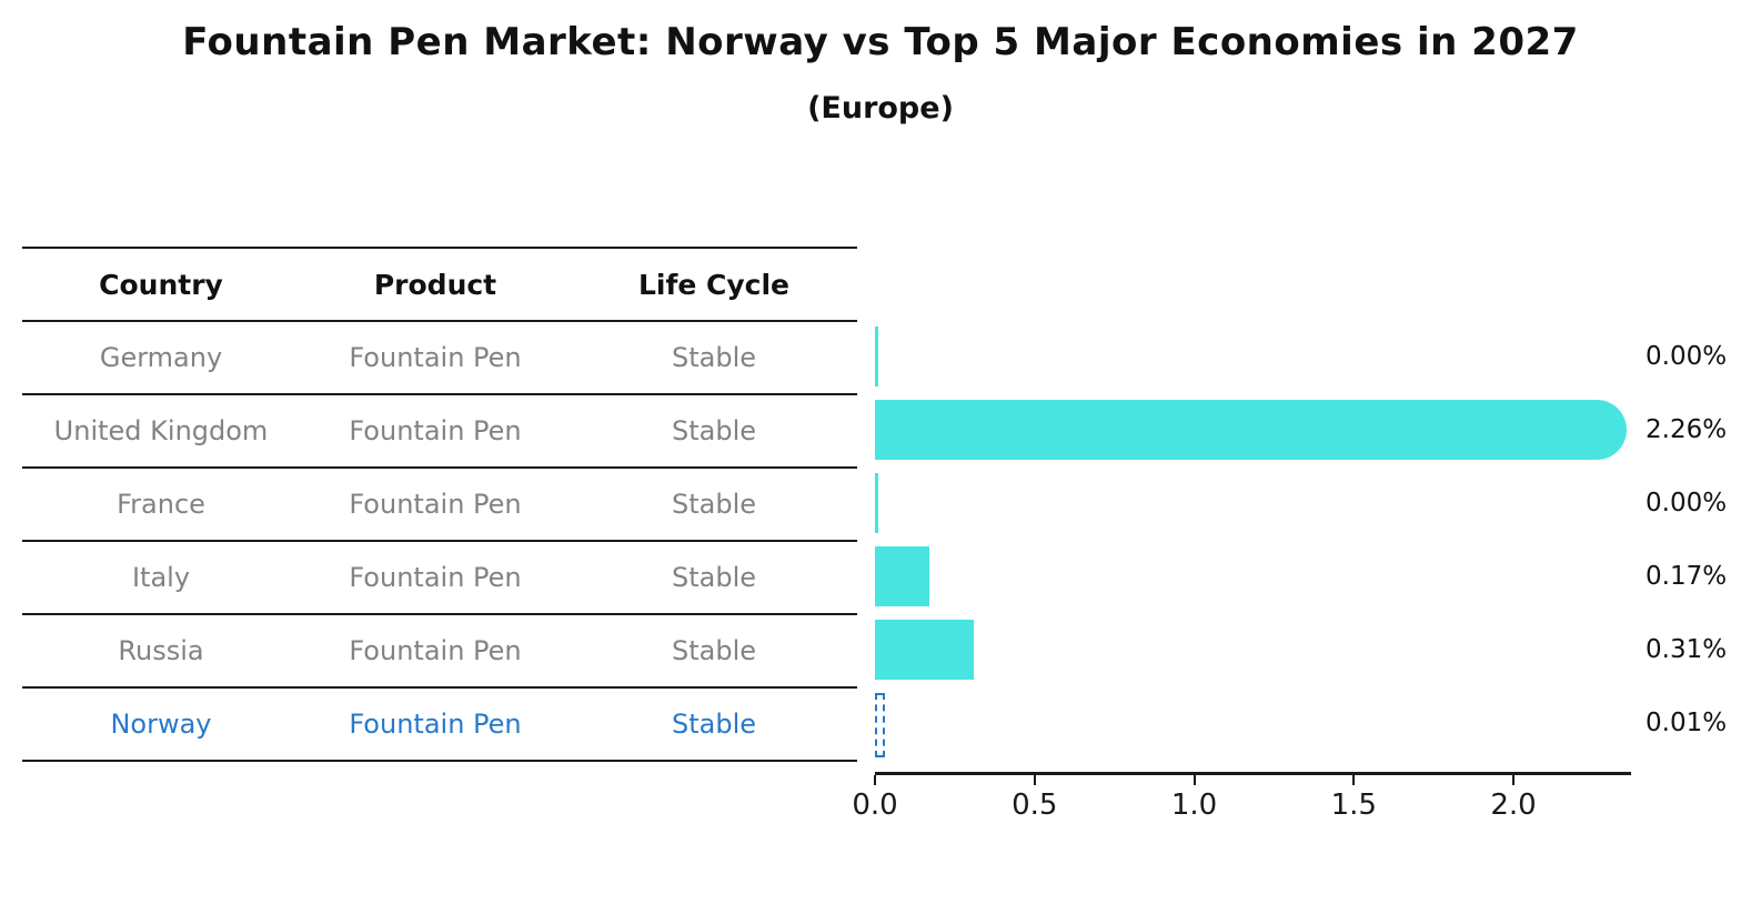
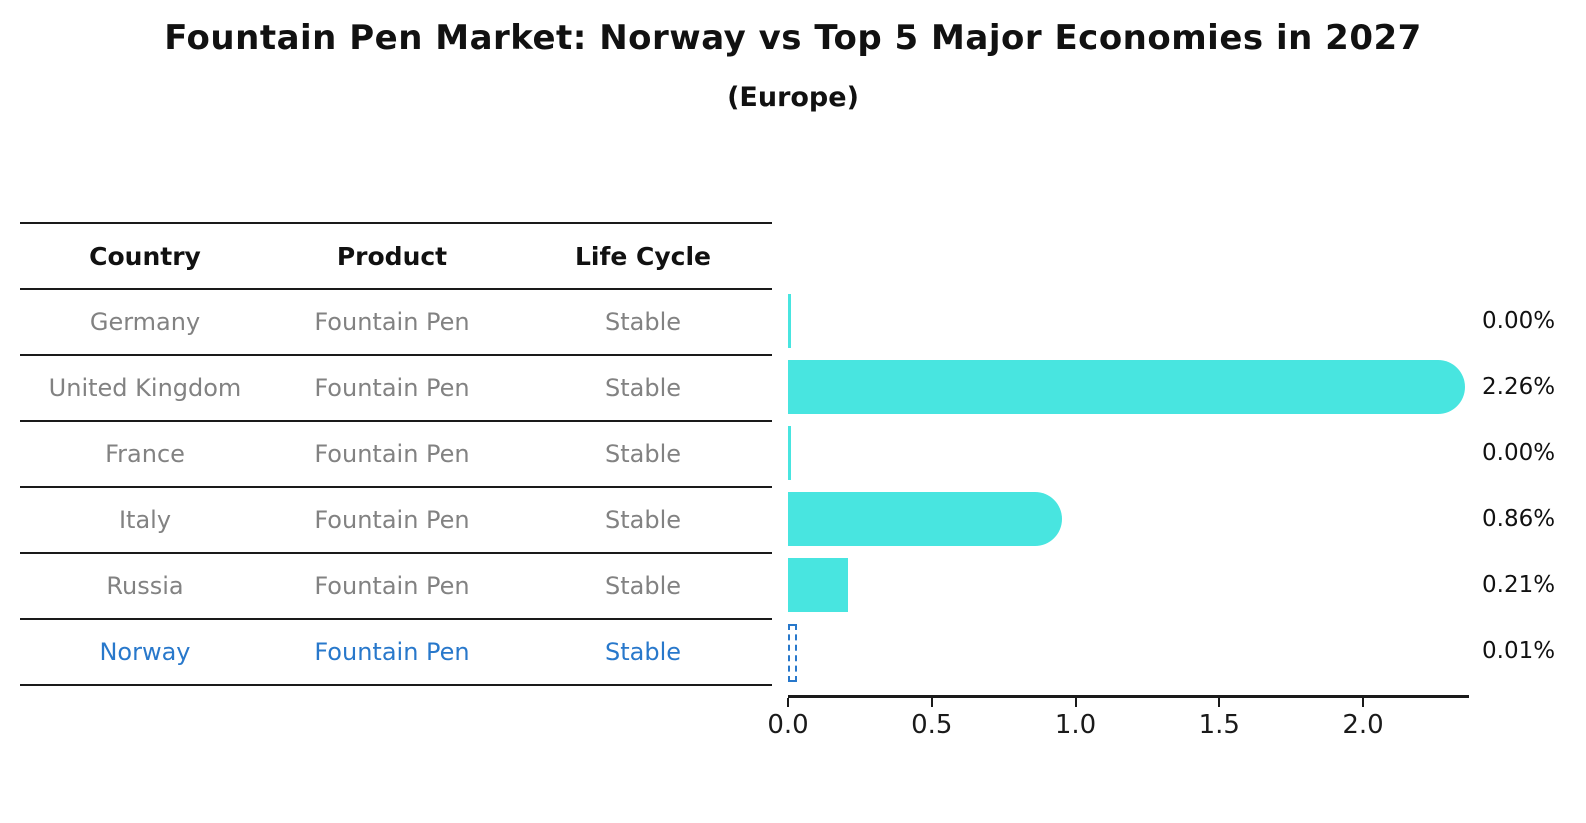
Italy: 0.17% -> 0.86%
Russia: 0.31% -> 0.21%
